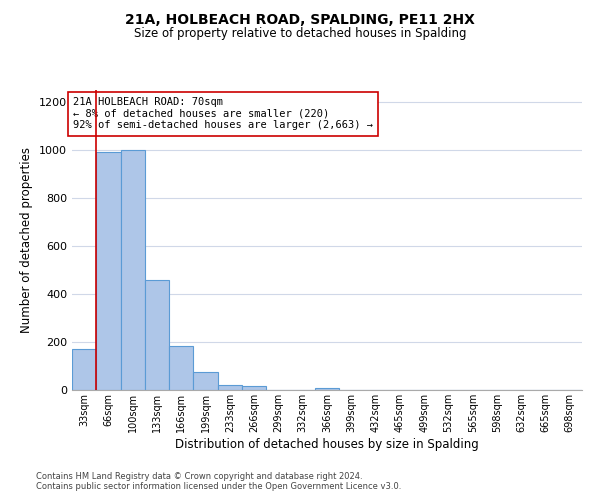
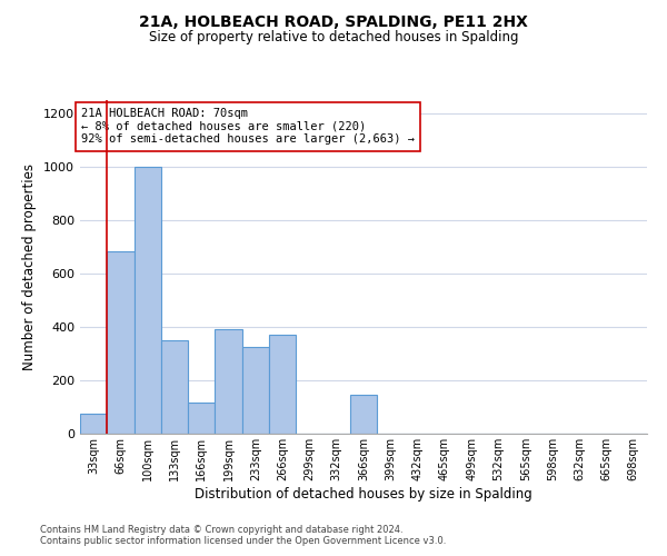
33sqm: 170 -> 75
66sqm: 990 -> 685
133sqm: 460 -> 350
166sqm: 185 -> 115
199sqm: 75 -> 390
233sqm: 22 -> 325
266sqm: 18 -> 370
366sqm: 10 -> 145
